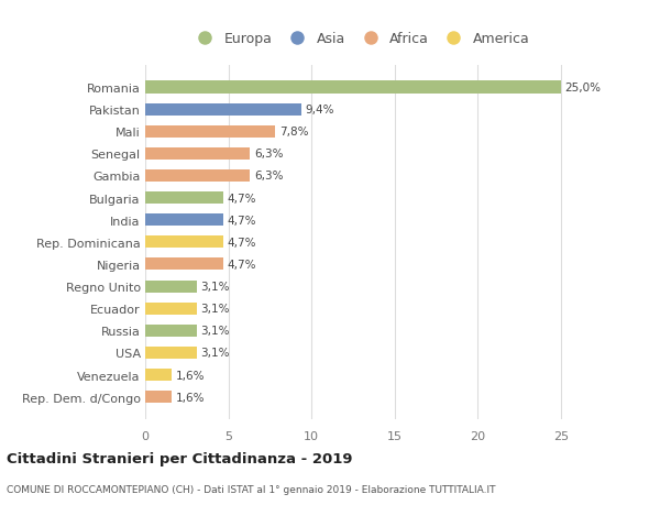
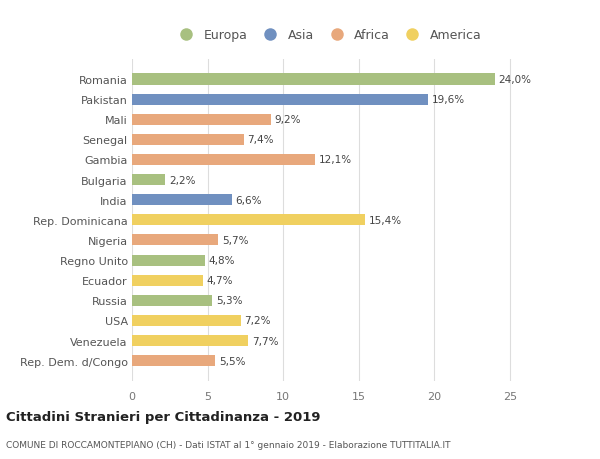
Romania: 25,0% -> 24,0%
Pakistan: 9,4% -> 19,6%
Mali: 7,8% -> 9,2%
Senegal: 6,3% -> 7,4%
Gambia: 6,3% -> 12,1%
Bulgaria: 4,7% -> 2,2%
India: 4,7% -> 6,6%
Rep. Dominicana: 4,7% -> 15,4%
Nigeria: 4,7% -> 5,7%
Regno Unito: 3,1% -> 4,8%
Ecuador: 3,1% -> 4,7%
Russia: 3,1% -> 5,3%
USA: 3,1% -> 7,2%
Venezuela: 1,6% -> 7,7%
Rep. Dem. d/Congo: 1,6% -> 5,5%
